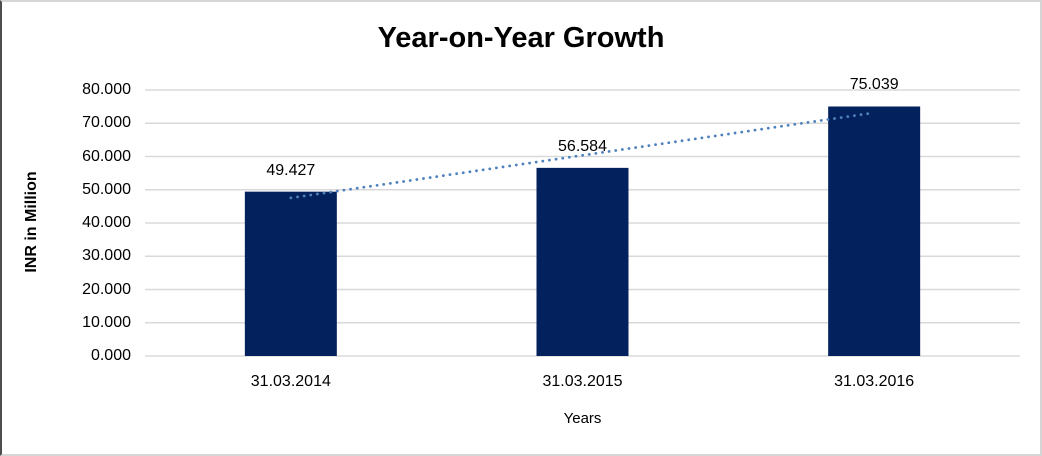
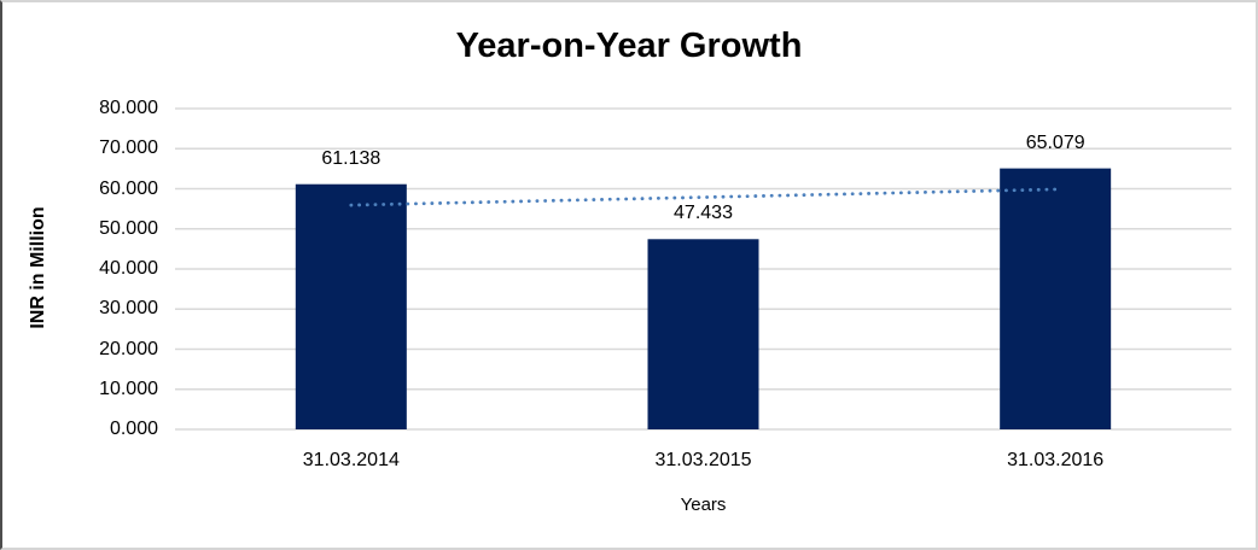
31.03.2014: 49.427 -> 61.138
31.03.2015: 56.584 -> 47.433
31.03.2016: 75.039 -> 65.079
